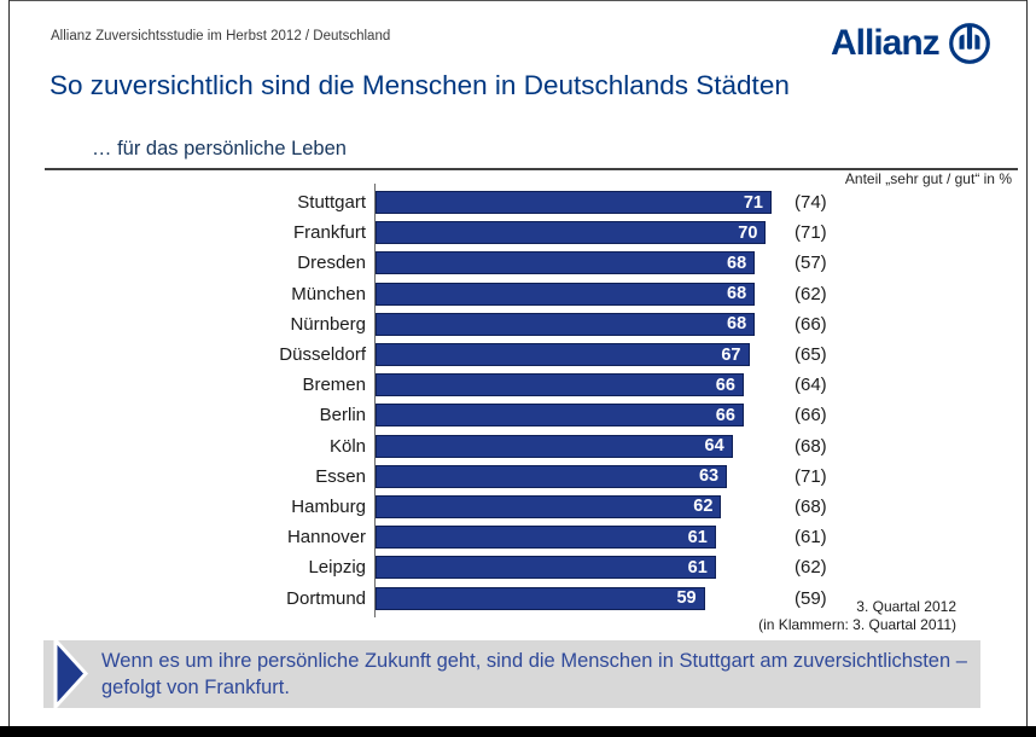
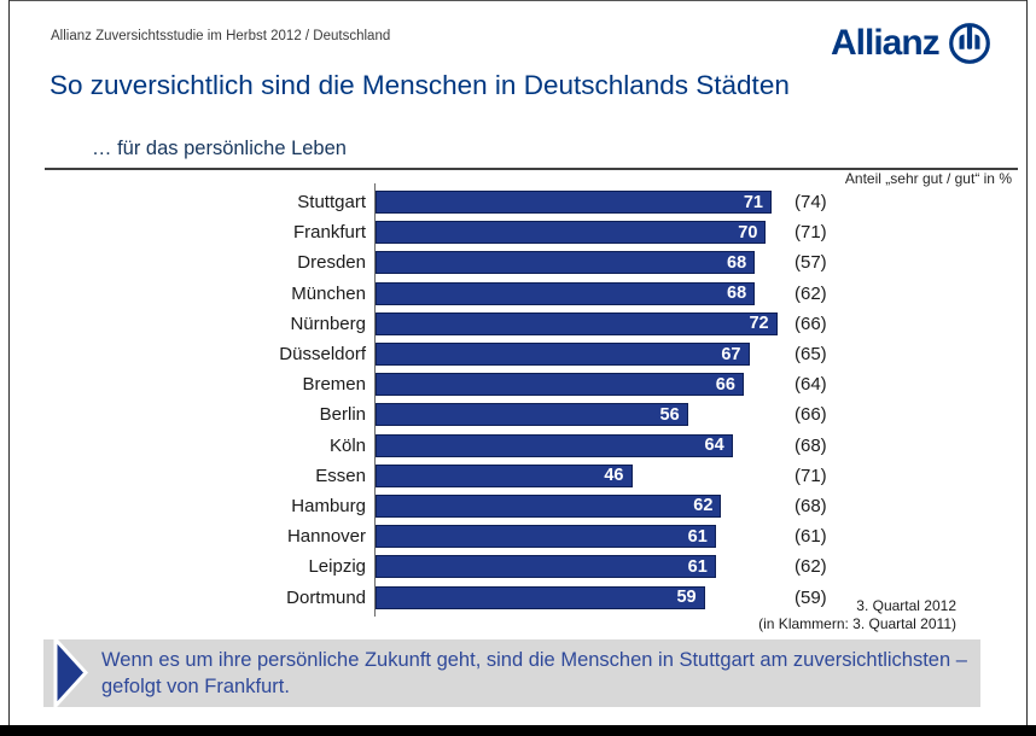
3. Quartal 2012/Nürnberg: 68 -> 72
3. Quartal 2012/Berlin: 66 -> 56
3. Quartal 2012/Essen: 63 -> 46
